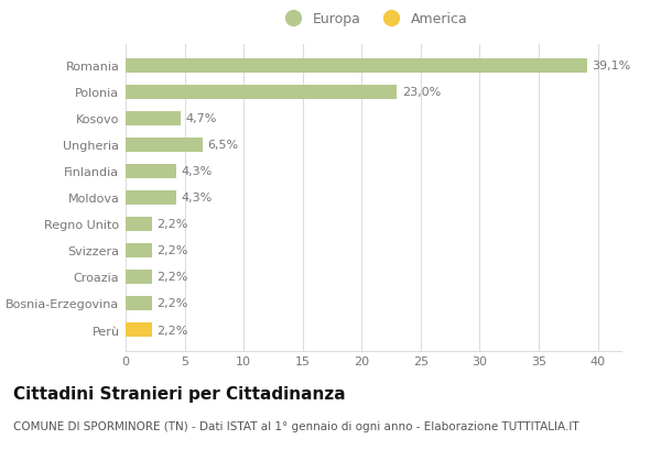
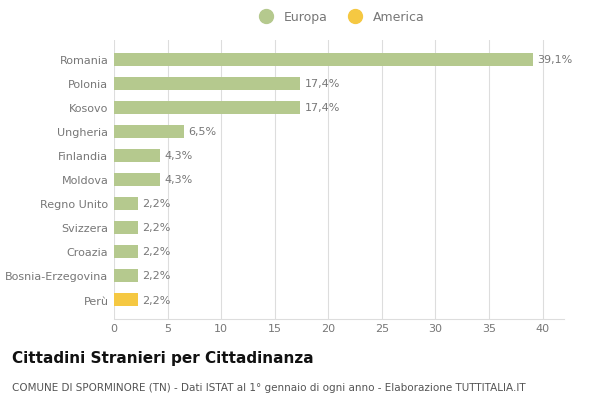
Polonia: 23,0% -> 17,4%
Kosovo: 4,7% -> 17,4%
